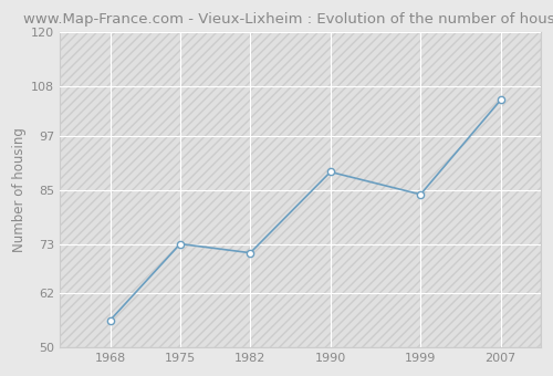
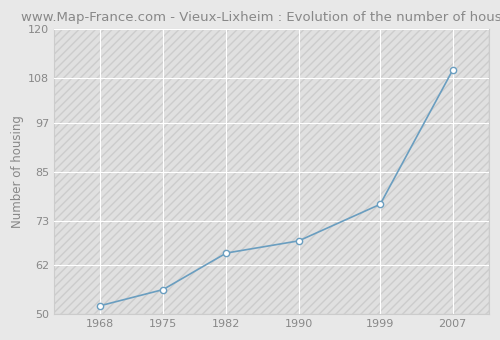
1968: 56 -> 52
1975: 73 -> 56
1982: 71 -> 65
1990: 89 -> 68
1999: 84 -> 77
2007: 105 -> 110
